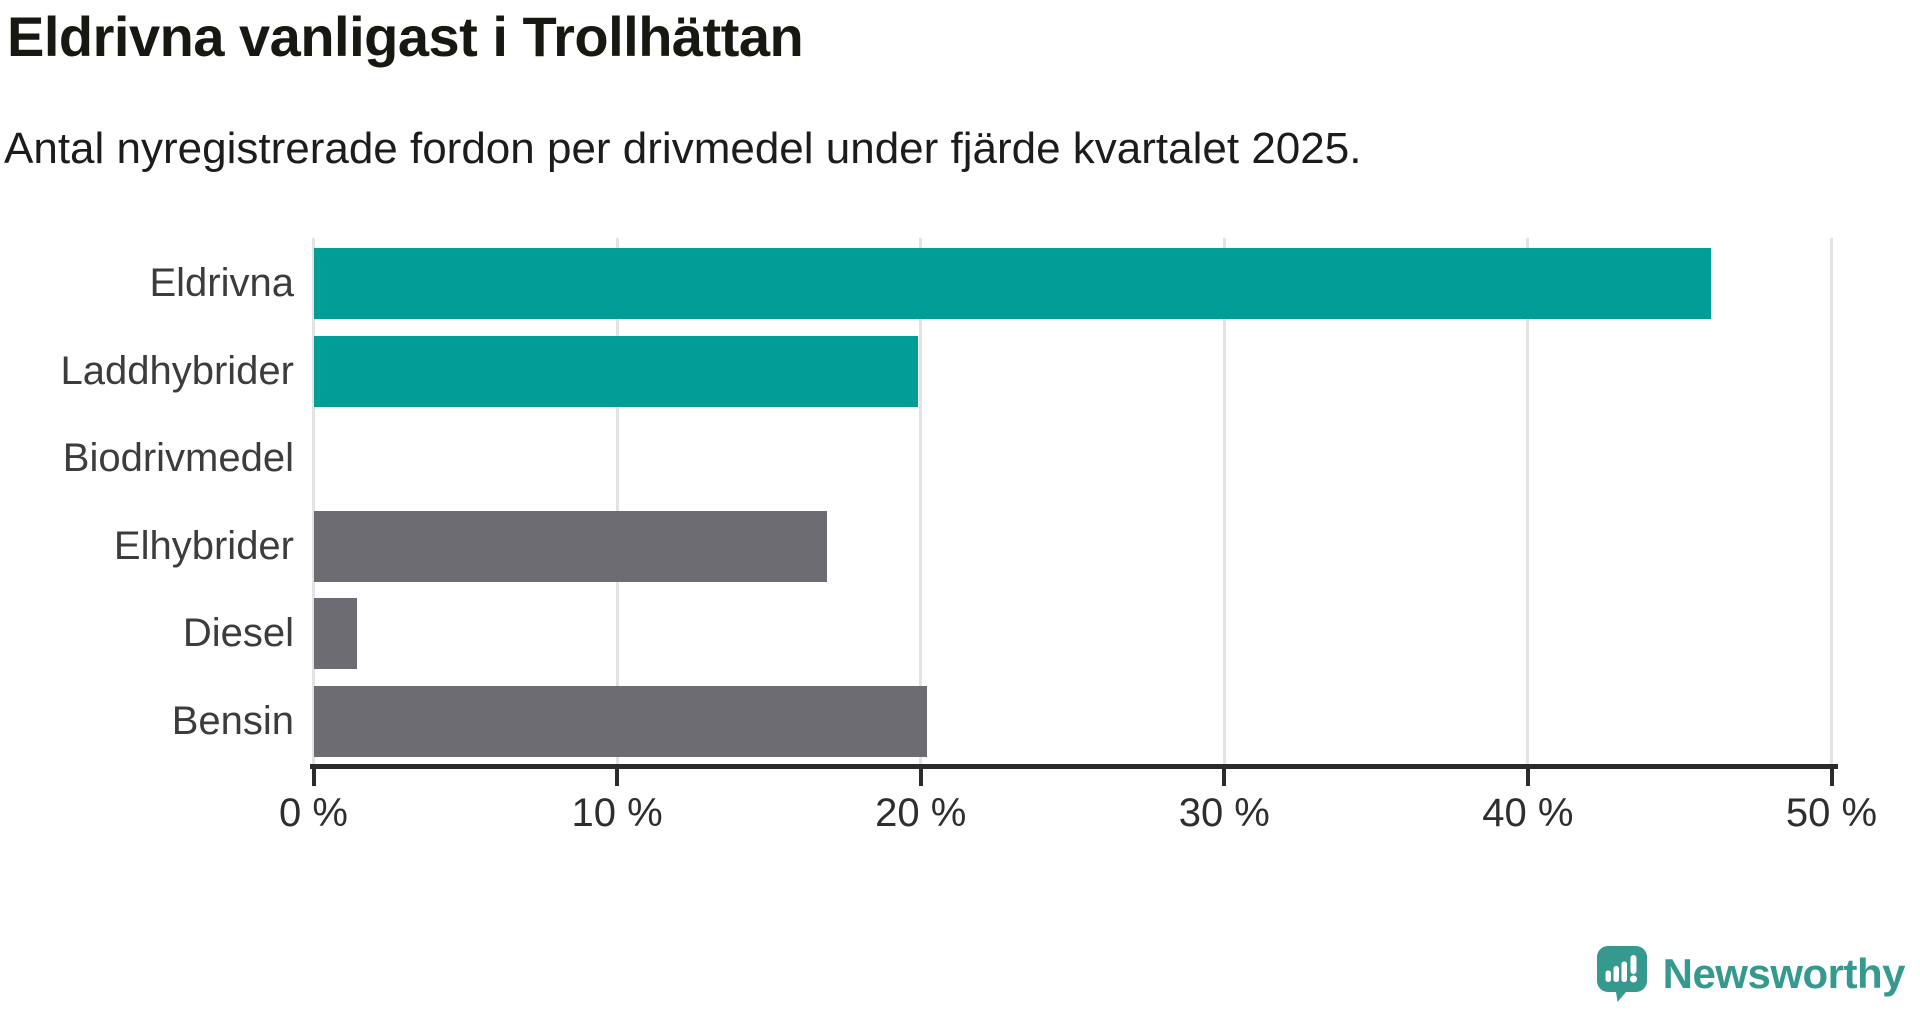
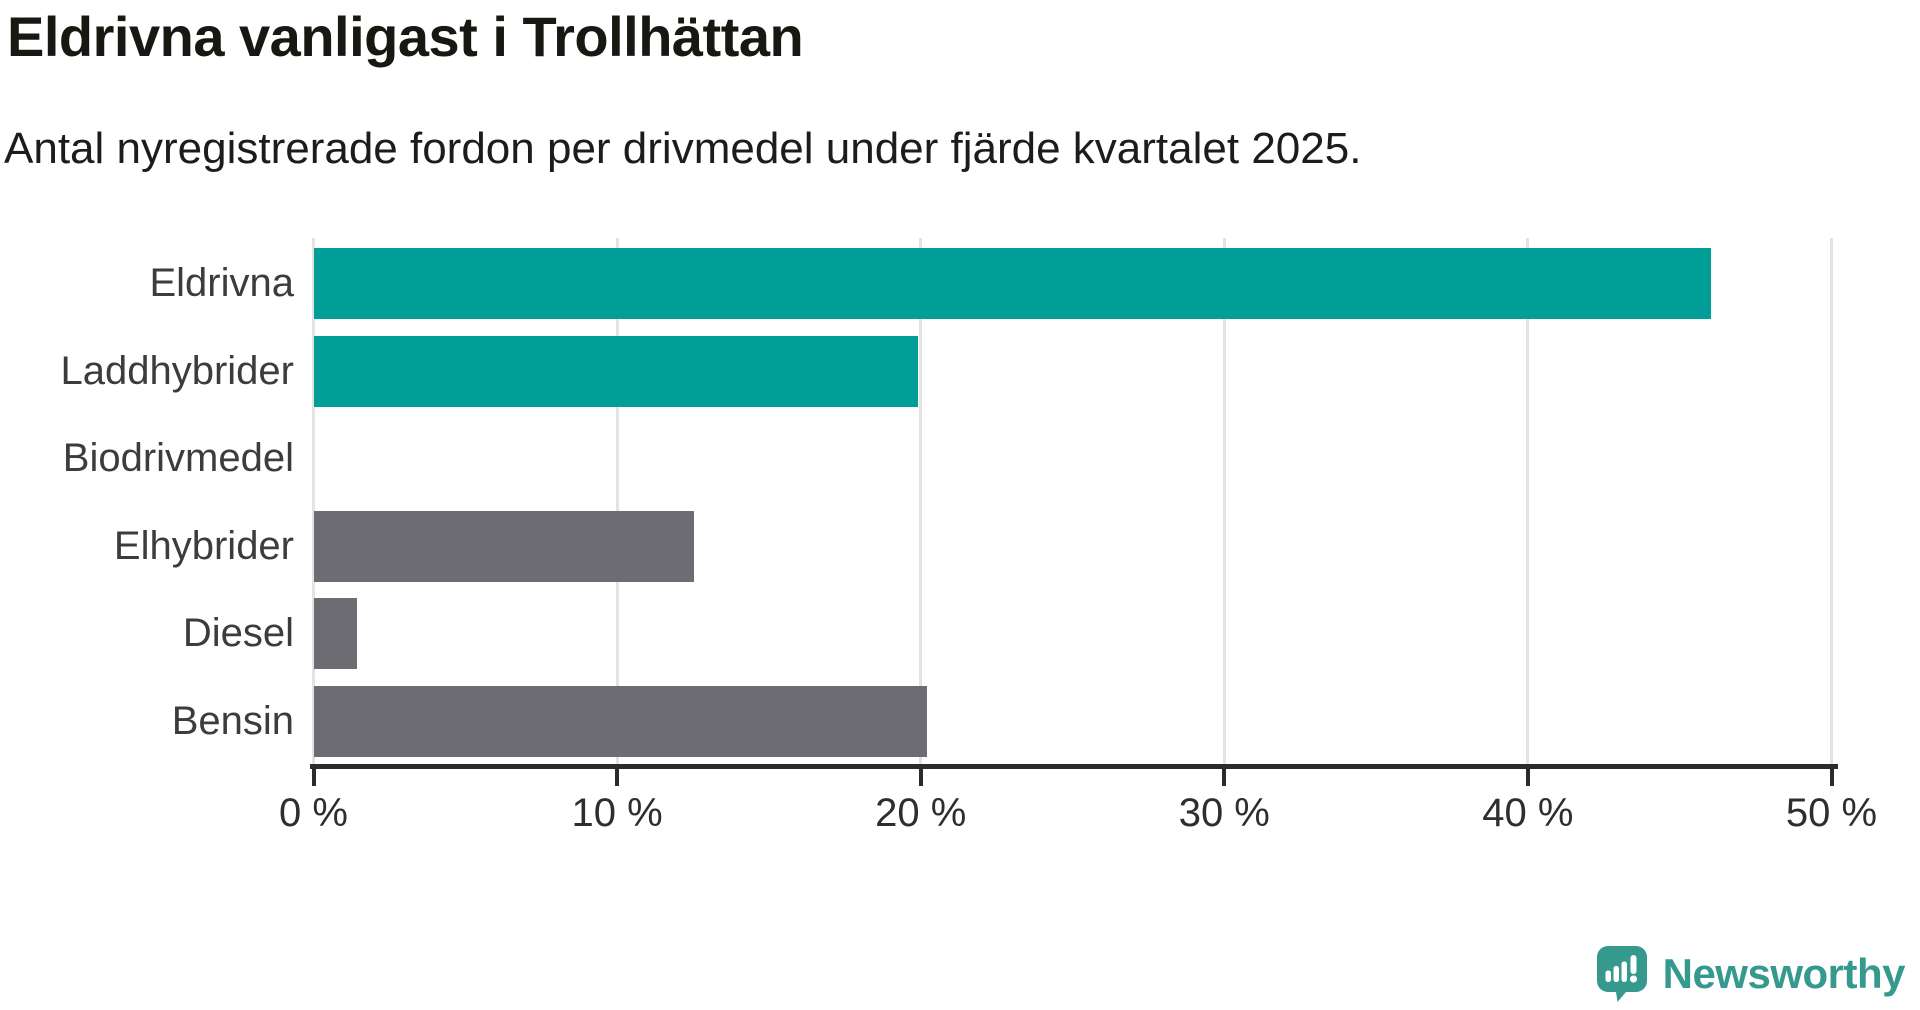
Elhybrider: 16.9% -> 12.5%
